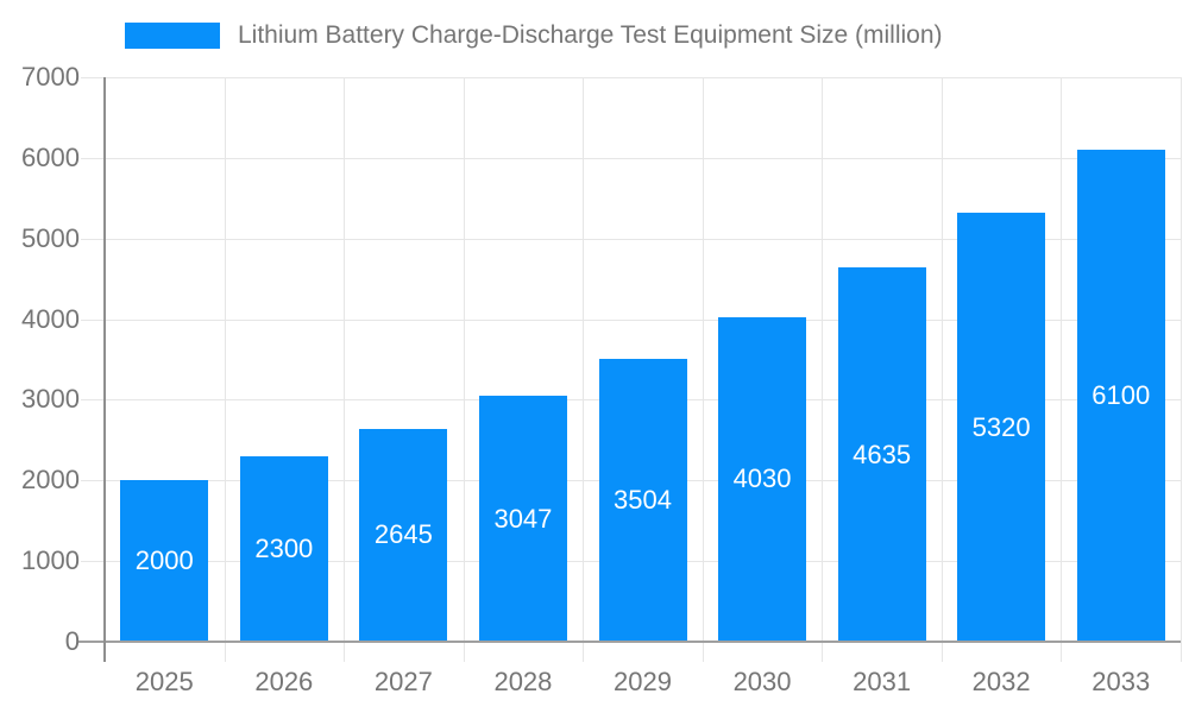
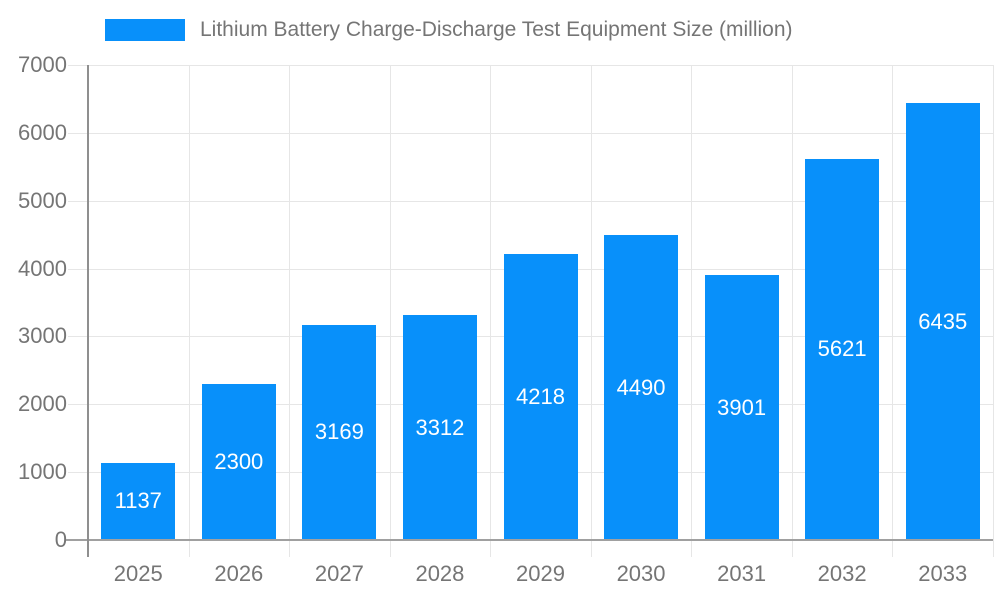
2025: 2000 -> 1137
2027: 2645 -> 3169
2028: 3047 -> 3312
2029: 3504 -> 4218
2030: 4030 -> 4490
2031: 4635 -> 3901
2032: 5320 -> 5621
2033: 6100 -> 6435
